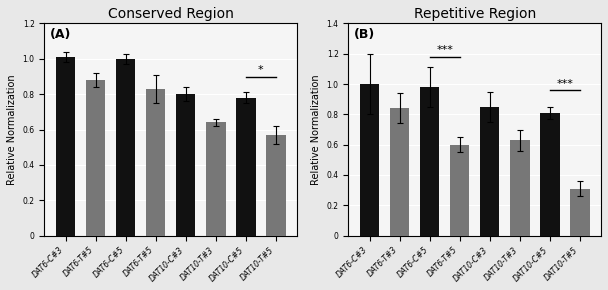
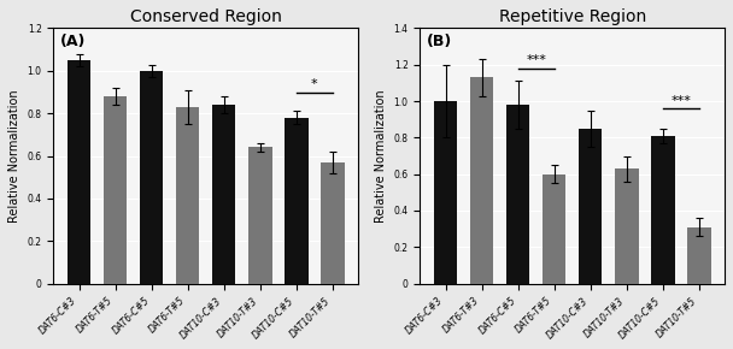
Conserved Region/DAT6-C#3: 1.01 -> 1.05
Conserved Region/DAT10-C#3: 0.80 -> 0.84
Repetitive Region/DAT6-T#3: 0.84 -> 1.13
